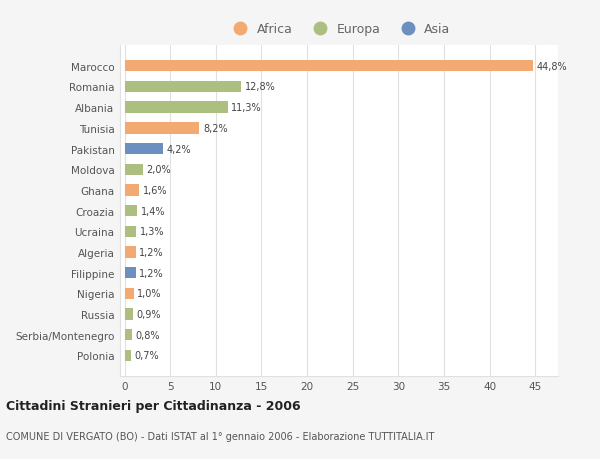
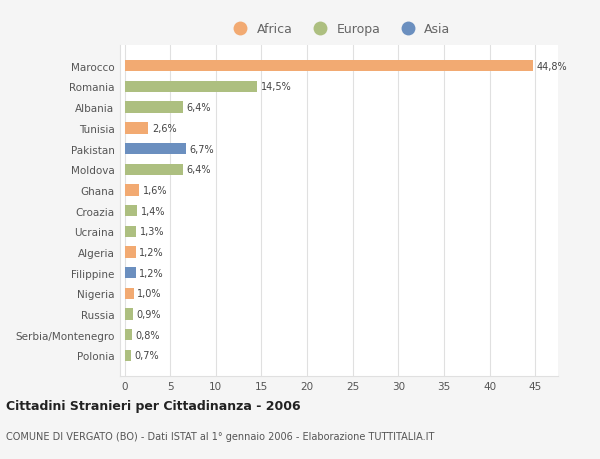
Romania: 12,8% -> 14,5%
Albania: 11,3% -> 6,4%
Tunisia: 8,2% -> 2,6%
Pakistan: 4,2% -> 6,7%
Moldova: 2,0% -> 6,4%
